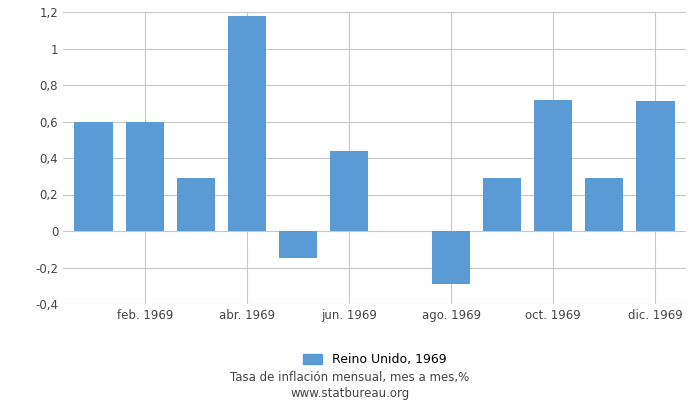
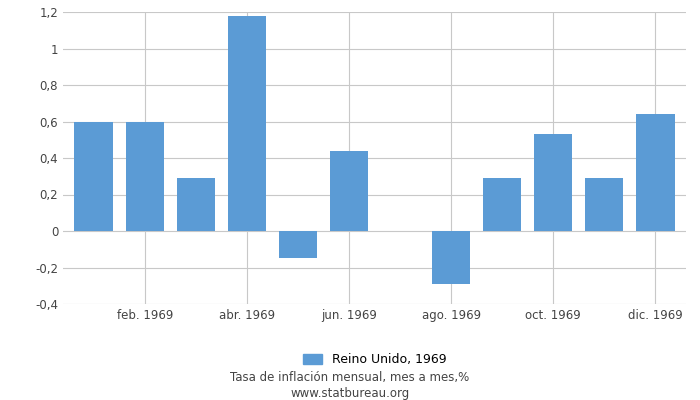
oct. 1969: 0,72 -> 0,53
dic. 1969: 0,71 -> 0,64
